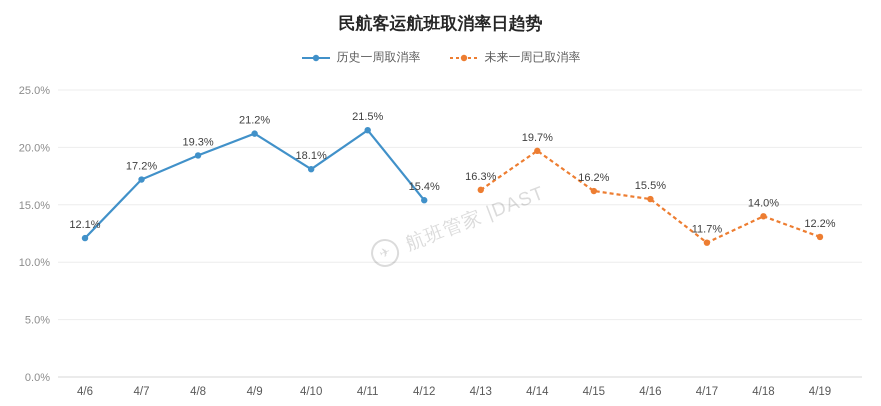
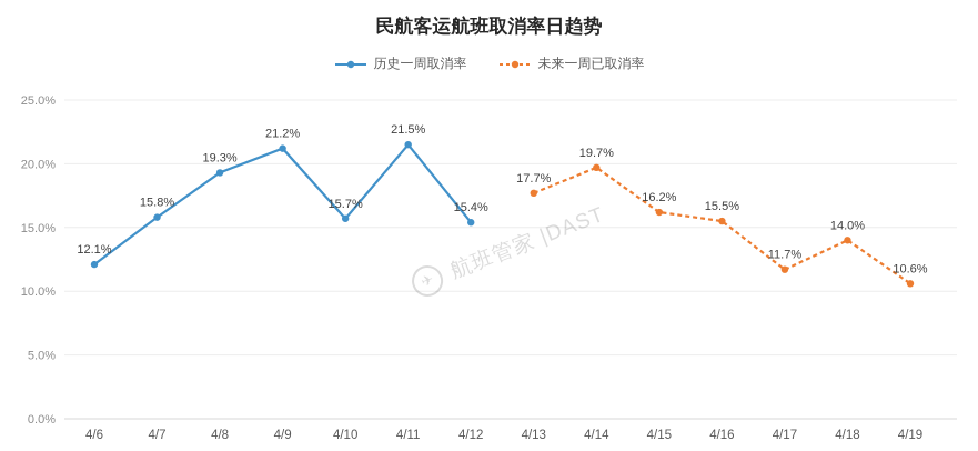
历史一周取消率/4/7: 17.2% -> 15.8%
历史一周取消率/4/10: 18.1% -> 15.7%
未来一周已取消率/4/13: 16.3% -> 17.7%
未来一周已取消率/4/19: 12.2% -> 10.6%
